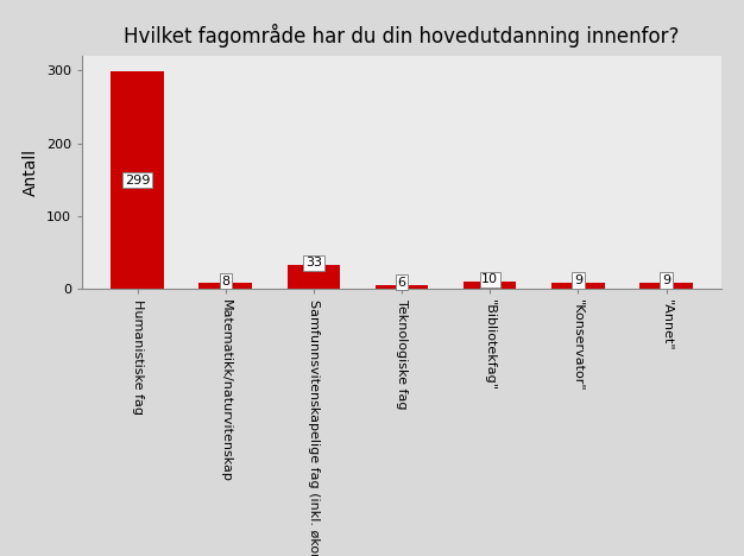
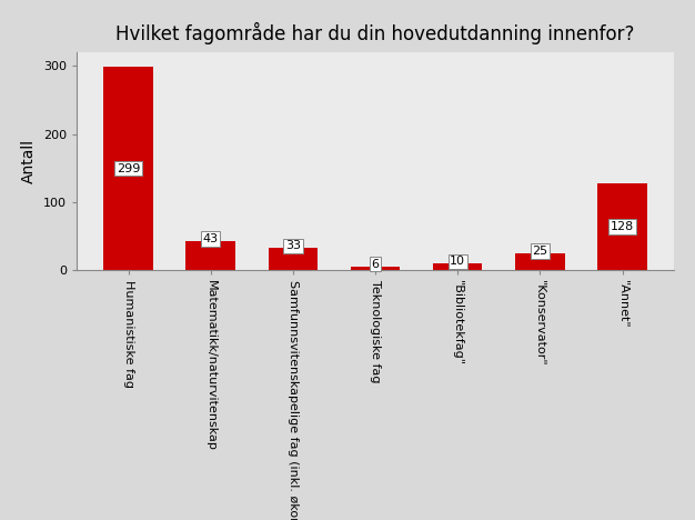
Matematikk/naturvitenskap: 8 -> 43
"Konservator": 9 -> 25
"Annet": 9 -> 128
